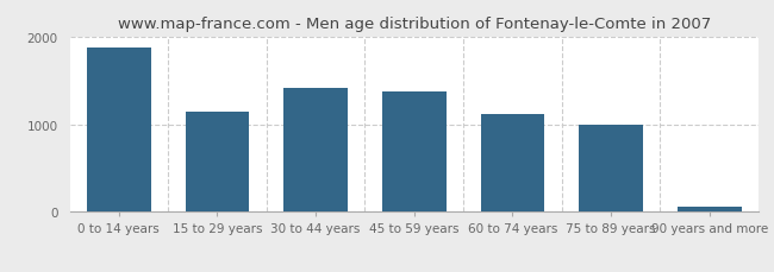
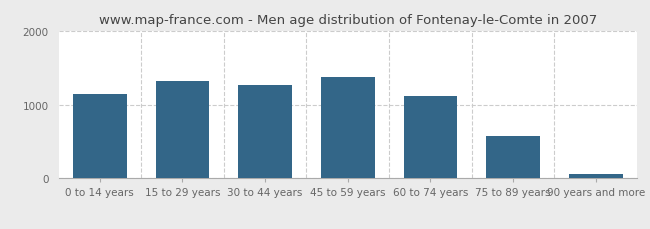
0 to 14 years: 1880 -> 1150
15 to 29 years: 1140 -> 1330
30 to 44 years: 1420 -> 1270
75 to 89 years: 1000 -> 580
